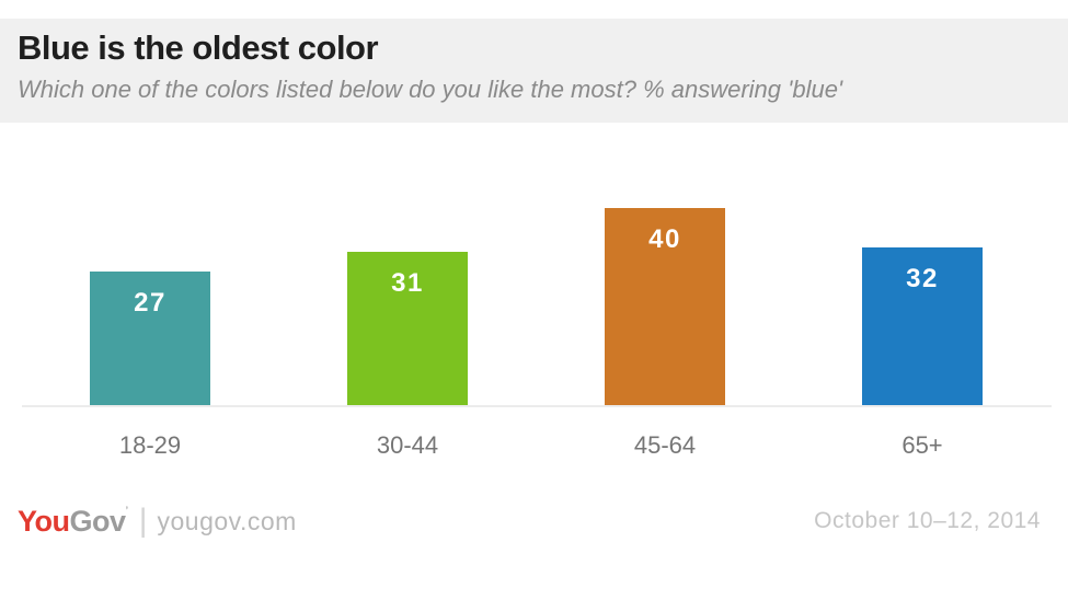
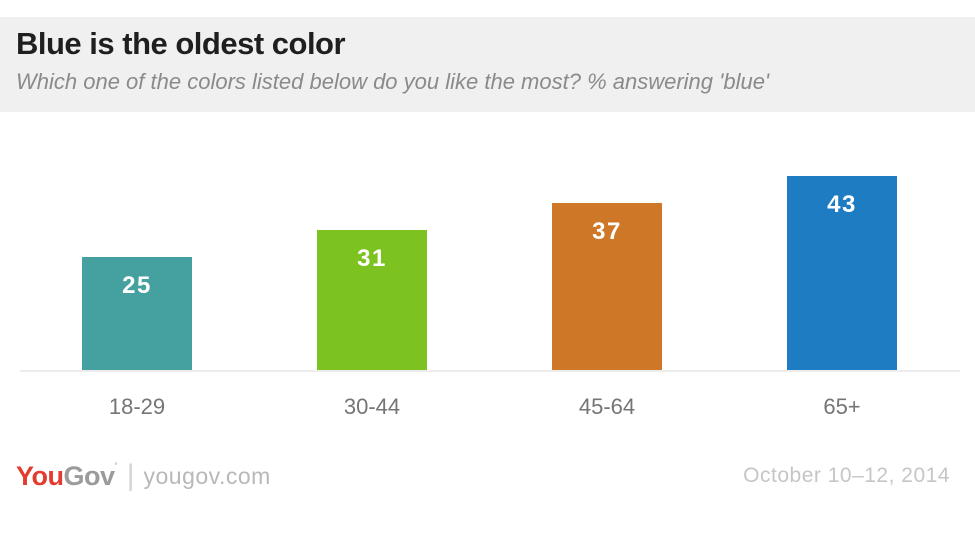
18-29: 27 -> 25
45-64: 40 -> 37
65+: 32 -> 43
